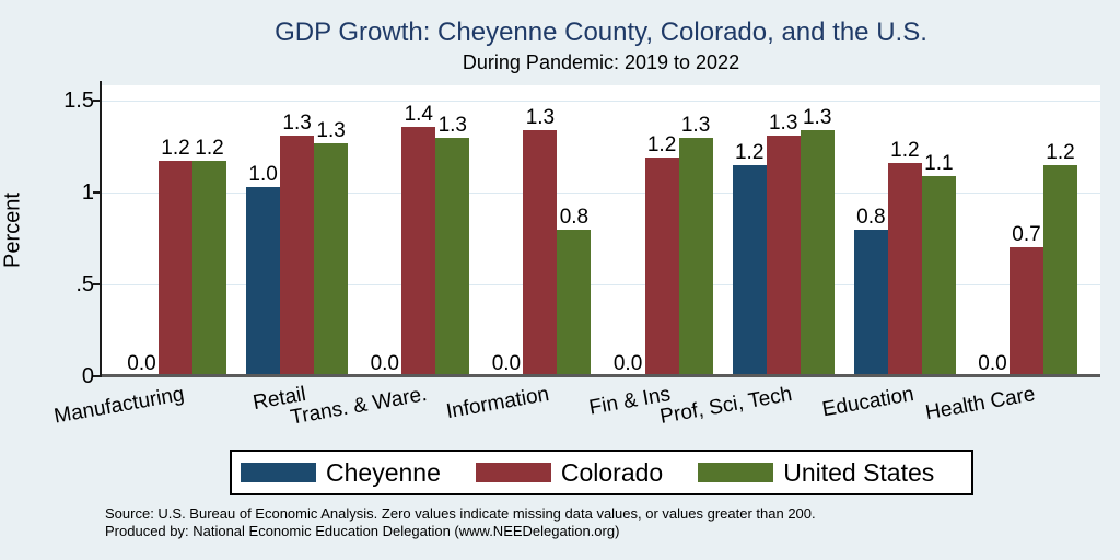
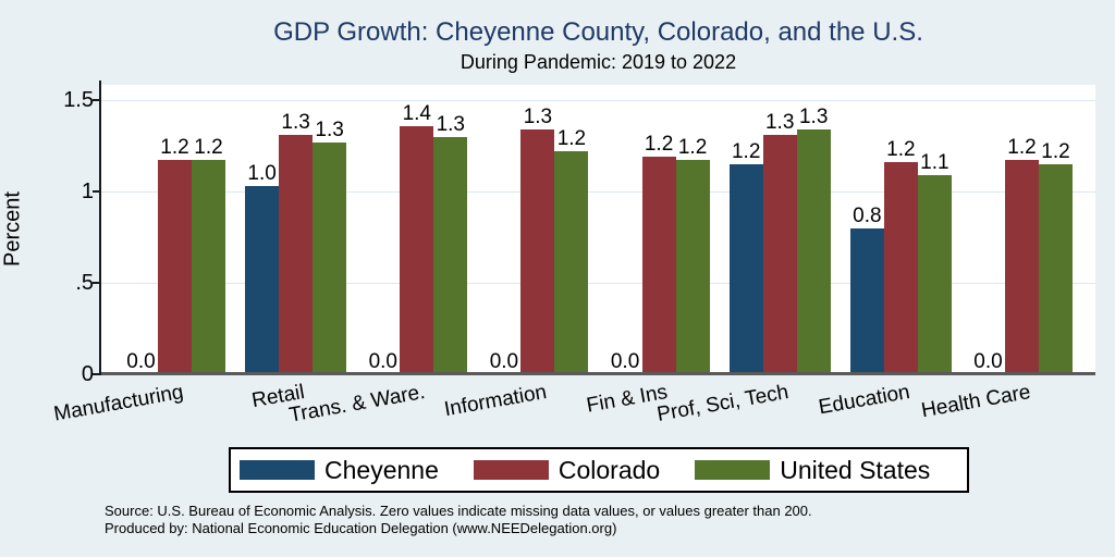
United States/Information: 0.8 -> 1.2
United States/Fin & Ins: 1.3 -> 1.2
Colorado/Health Care: 0.7 -> 1.2
